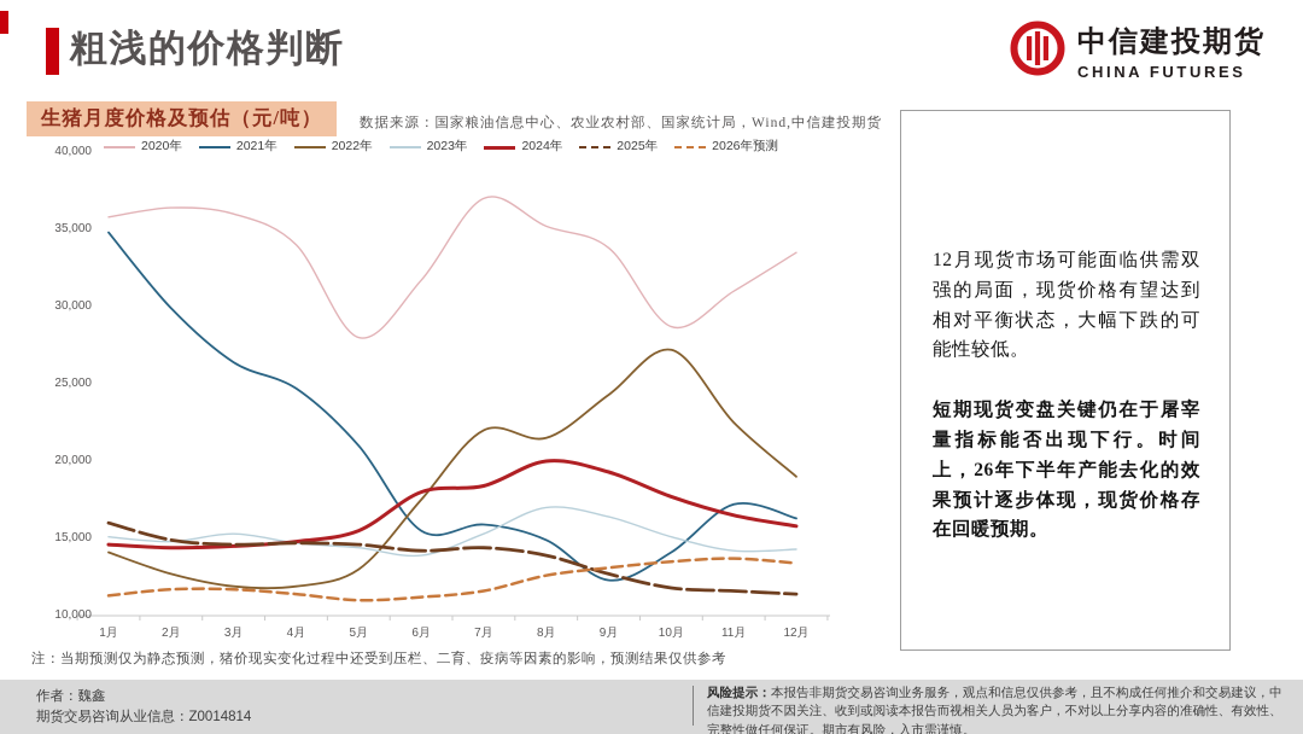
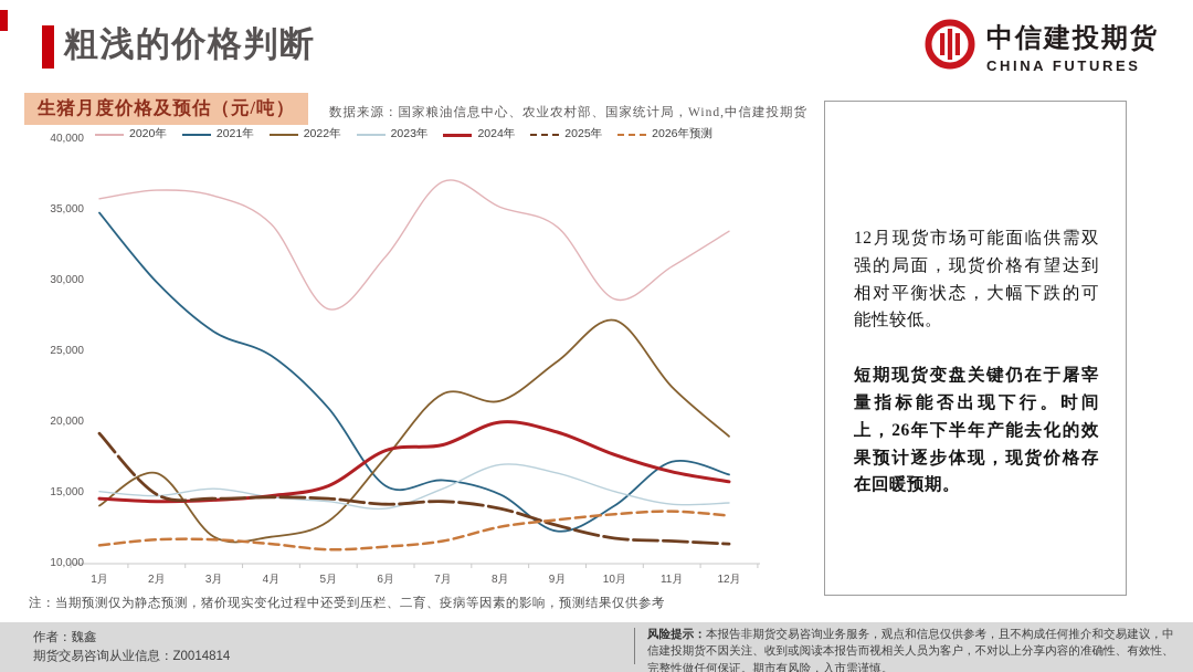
2025年/1月: 16000 -> 19200
2022年/2月: 12700 -> 16400
